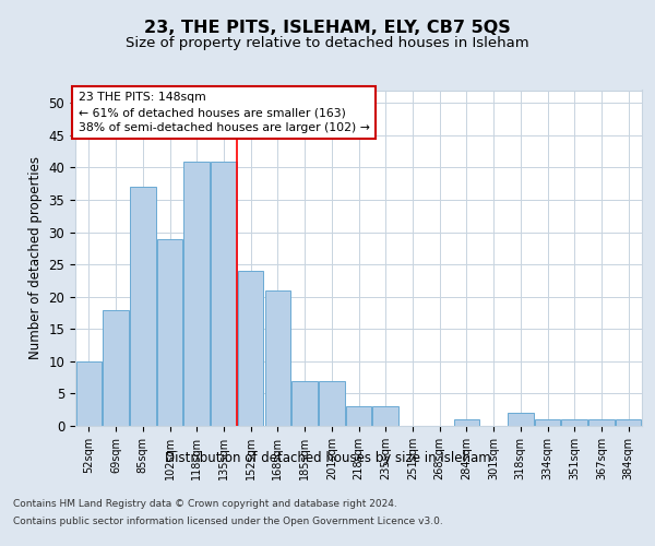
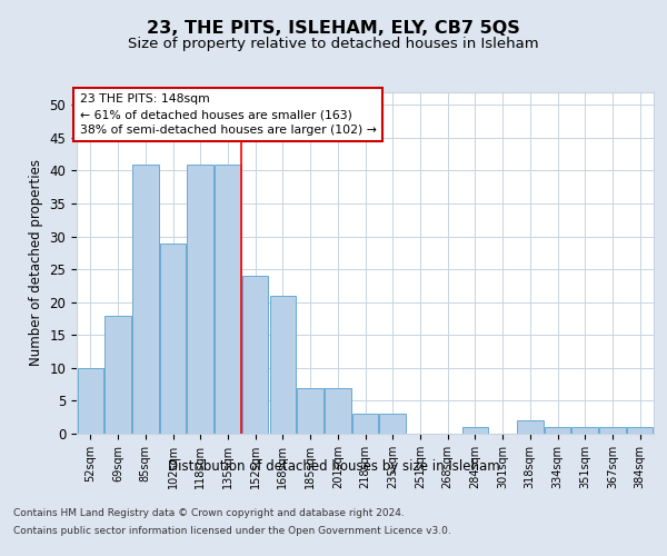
85sqm: 37 -> 41
